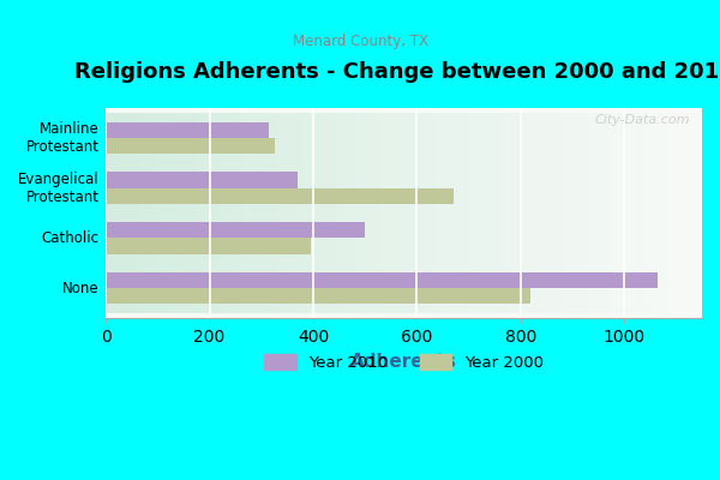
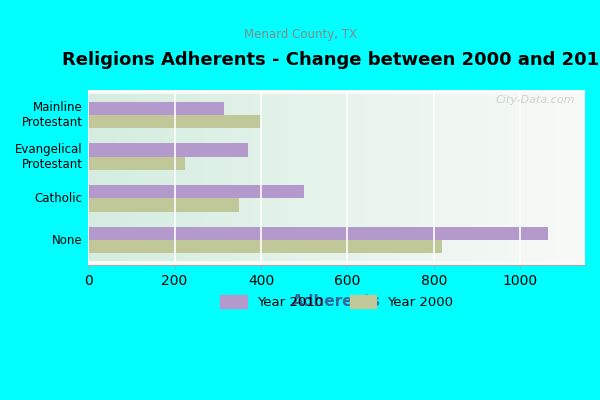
Year 2000/Mainline Protestant: 325 -> 400
Year 2000/Evangelical Protestant: 670 -> 225
Year 2000/Catholic: 395 -> 350
